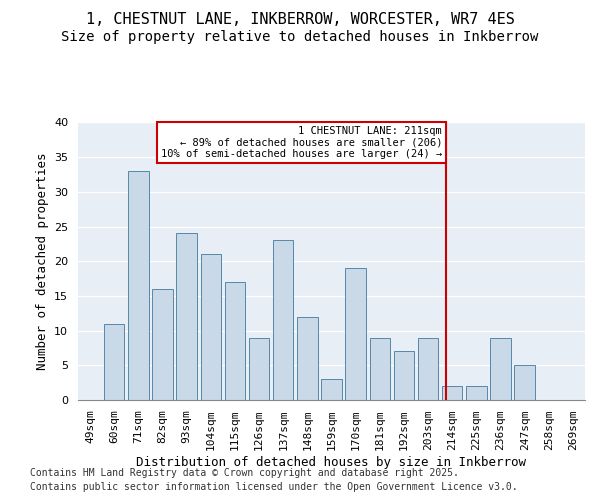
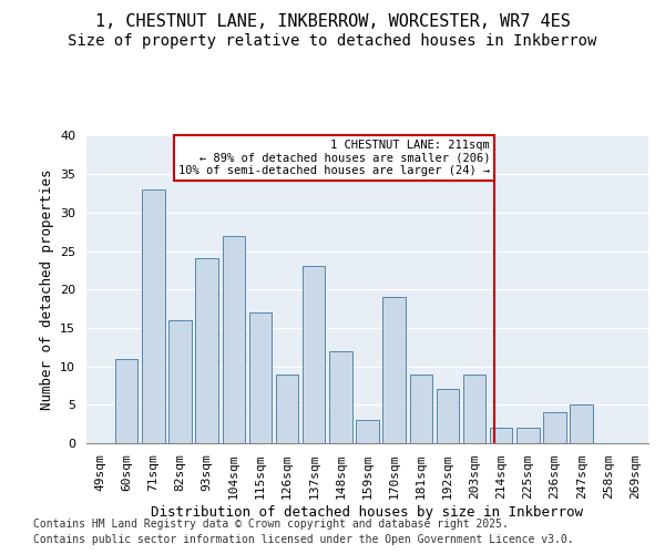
104sqm: 21 -> 27
236sqm: 9 -> 4
